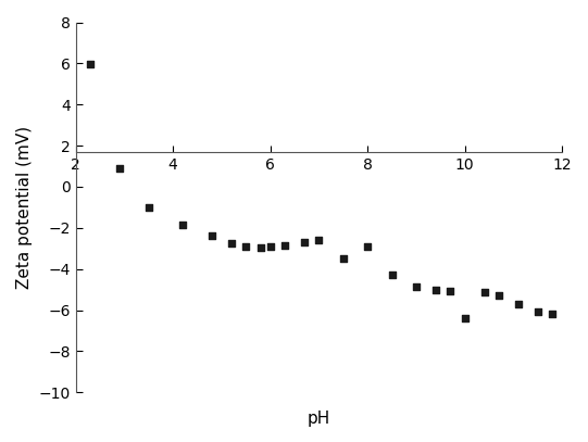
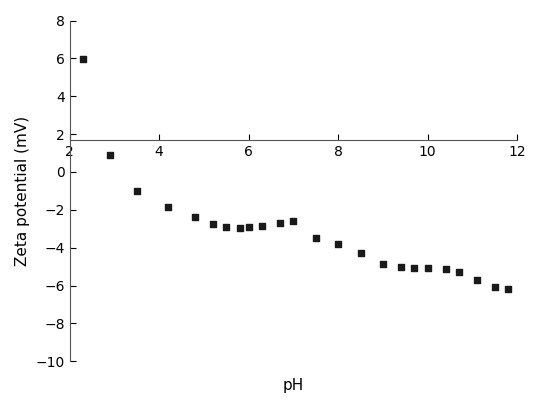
8: -2.9 -> -3.8
10: -6.4 -> -5.0
